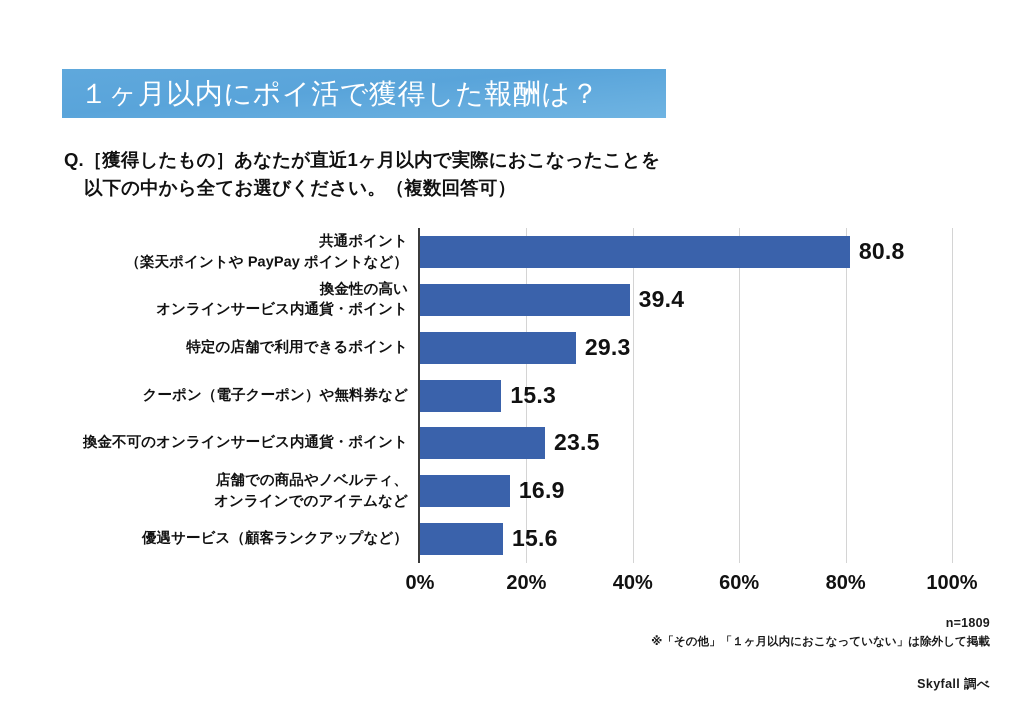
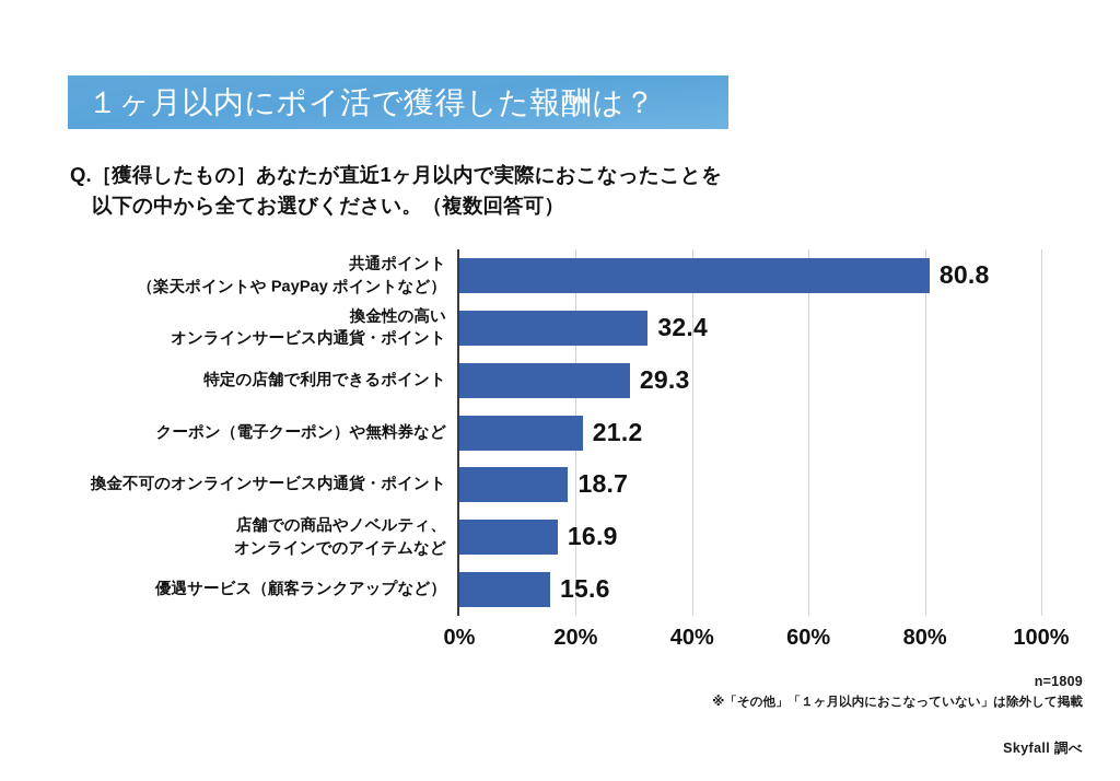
換金性の高いオンラインサービス内通貨・ポイント: 39.4 -> 32.4
クーポン（電子クーポン）や無料券など: 15.3 -> 21.2
換金不可のオンラインサービス内通貨・ポイント: 23.5 -> 18.7
